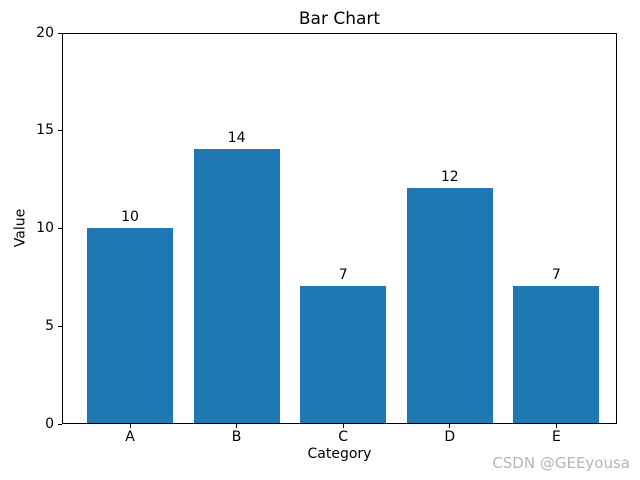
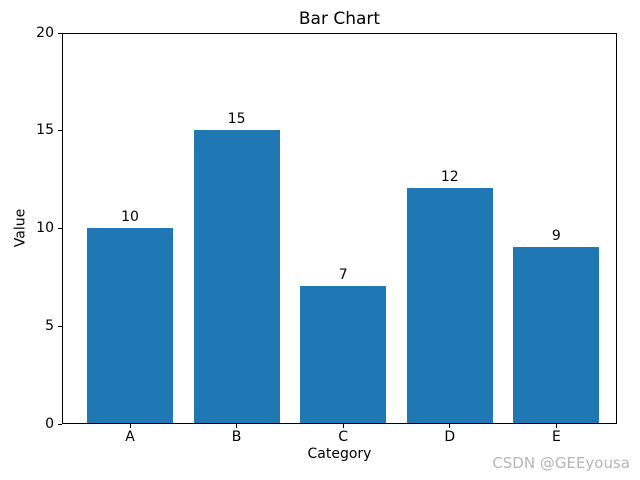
B: 14 -> 15
E: 7 -> 9
